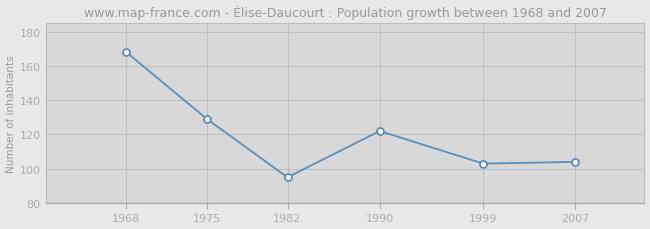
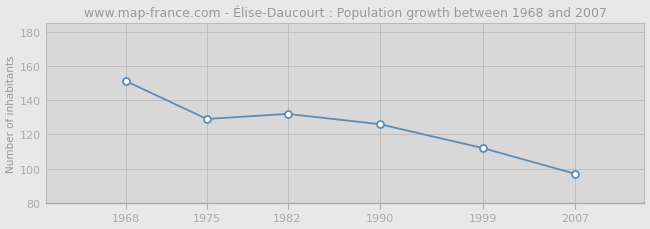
1968: 168 -> 151
1982: 95 -> 132
1990: 122 -> 126
1999: 103 -> 112
2007: 104 -> 97
